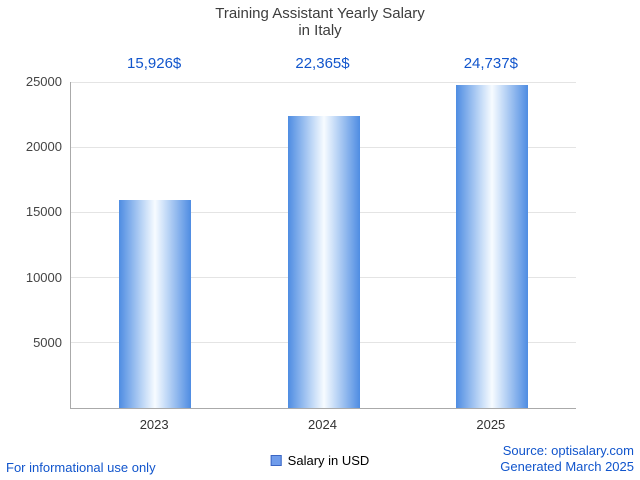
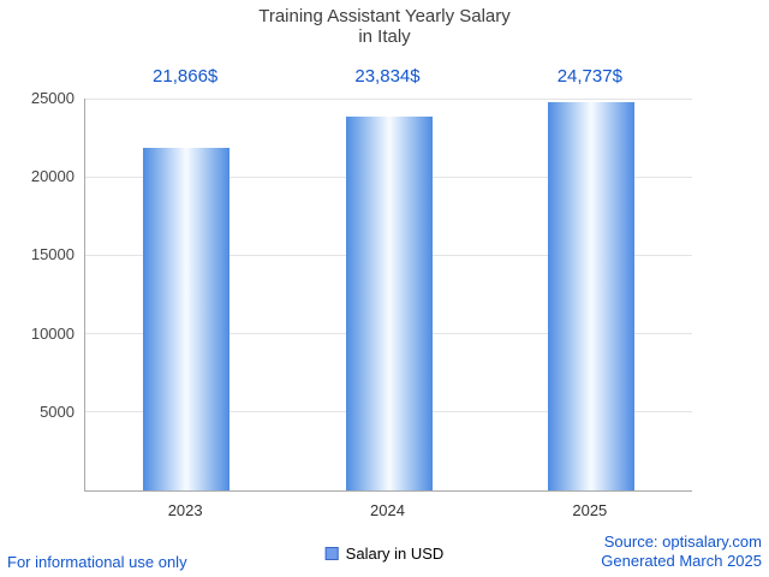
2023: 15,926 -> 21,866
2024: 22,365 -> 23,834
